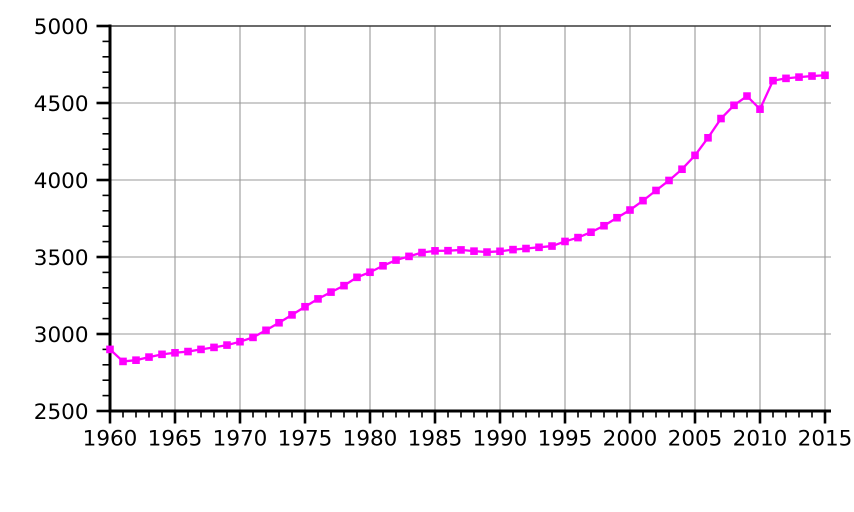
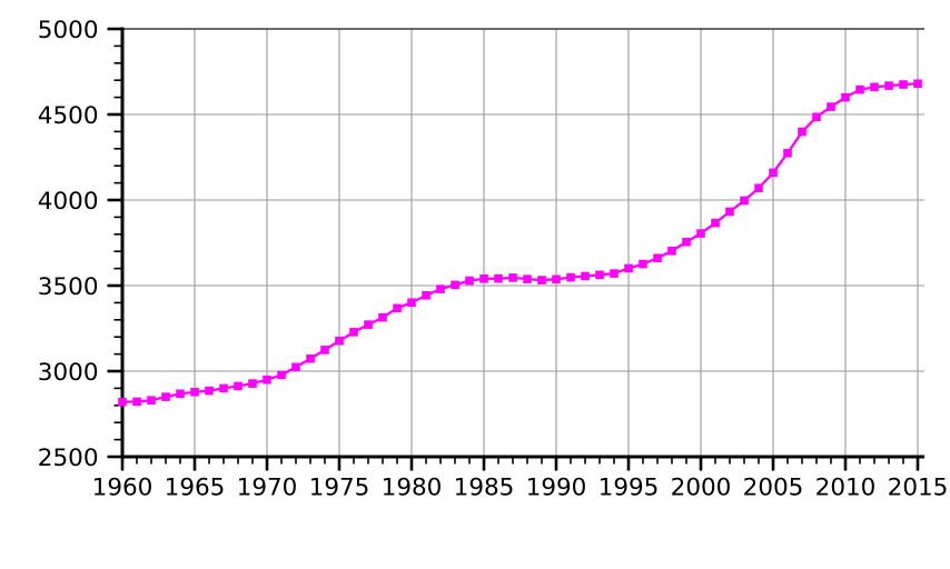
1960: 2900 -> 2820
2010: 4460 -> 4600
